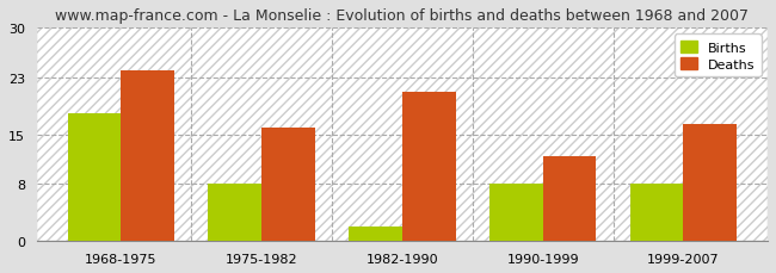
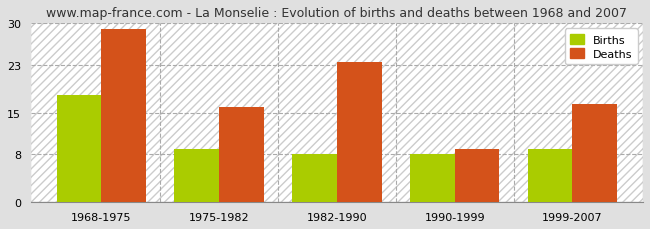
Deaths/1968-1975: 24.0 -> 29.0
Births/1975-1982: 8 -> 9
Births/1982-1990: 2 -> 8
Deaths/1982-1990: 21.0 -> 23.5
Deaths/1990-1999: 12.0 -> 9.0
Births/1999-2007: 8 -> 9
